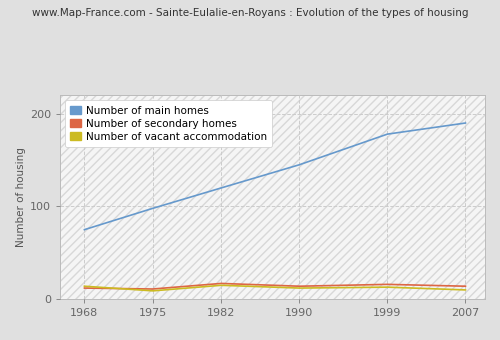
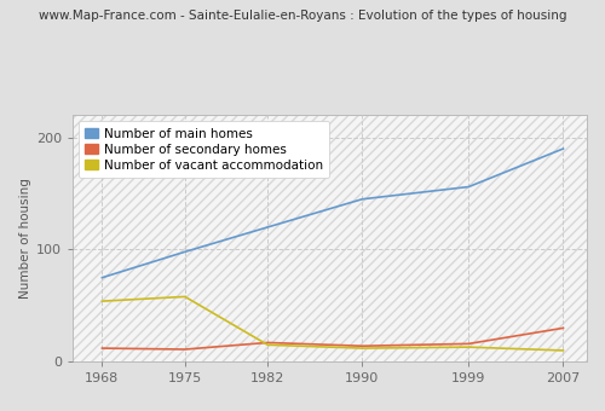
Number of vacant accommodation/1968: 14 -> 54
Number of vacant accommodation/1975: 9 -> 58
Number of main homes/1999: 178 -> 156
Number of secondary homes/2007: 14 -> 30
